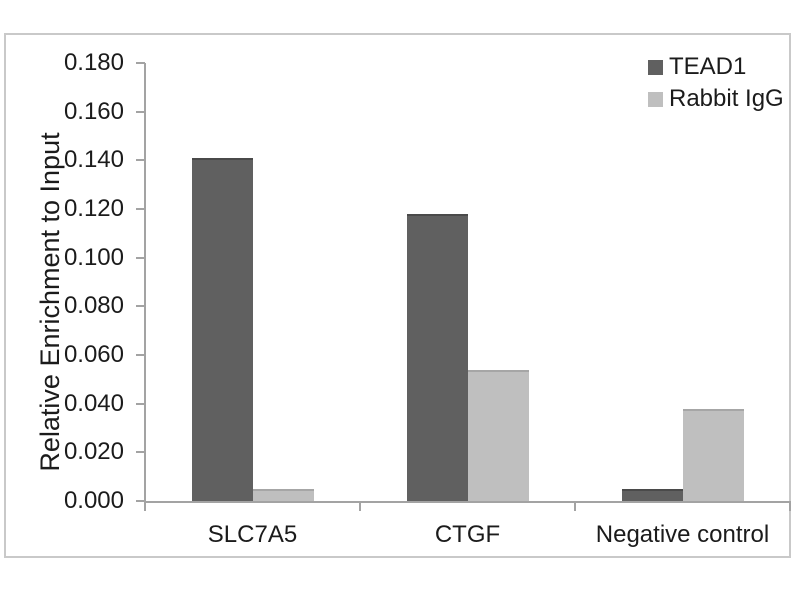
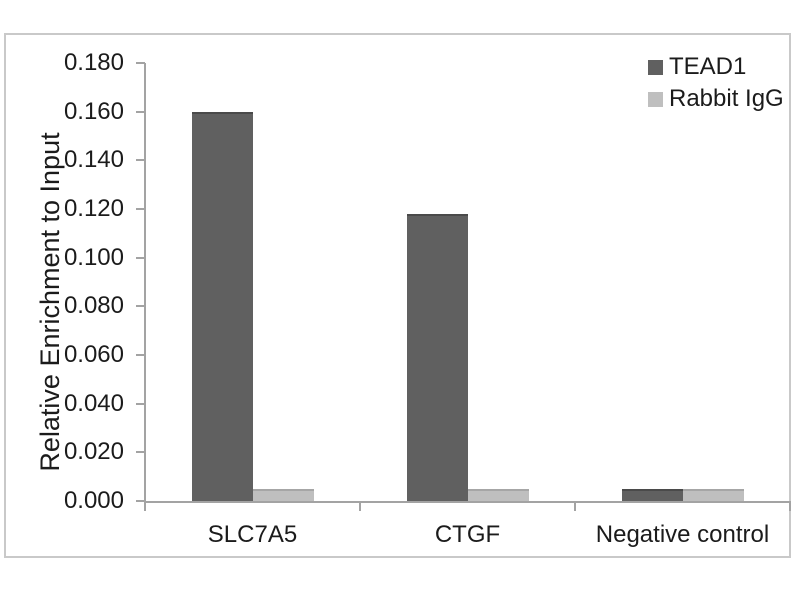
TEAD1/SLC7A5: 0.141 -> 0.160
Rabbit IgG/CTGF: 0.054 -> 0.005
Rabbit IgG/Negative control: 0.038 -> 0.005
